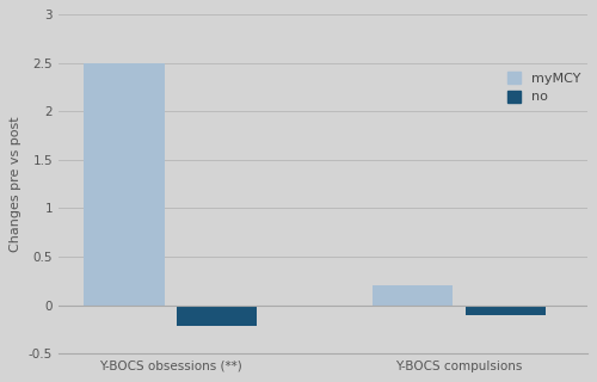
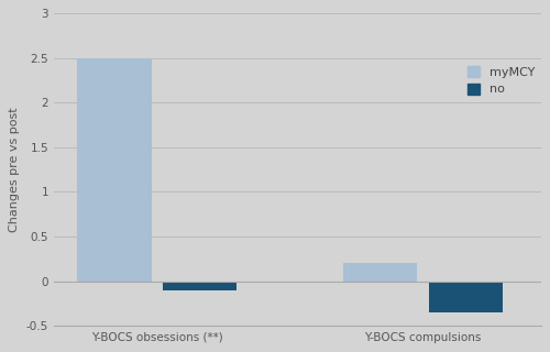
no/Y-BOCS obsessions (**): -0.22 -> -0.10
no/Y-BOCS compulsions: -0.10 -> -0.35
